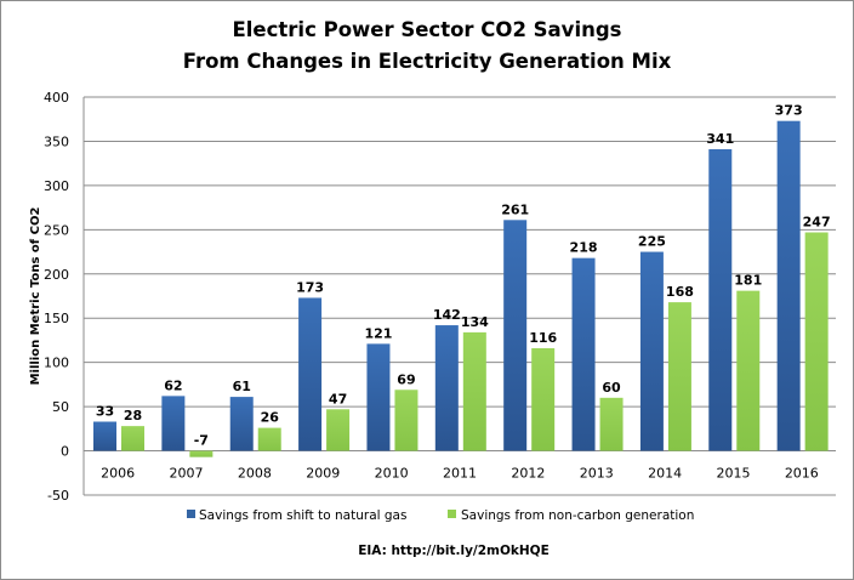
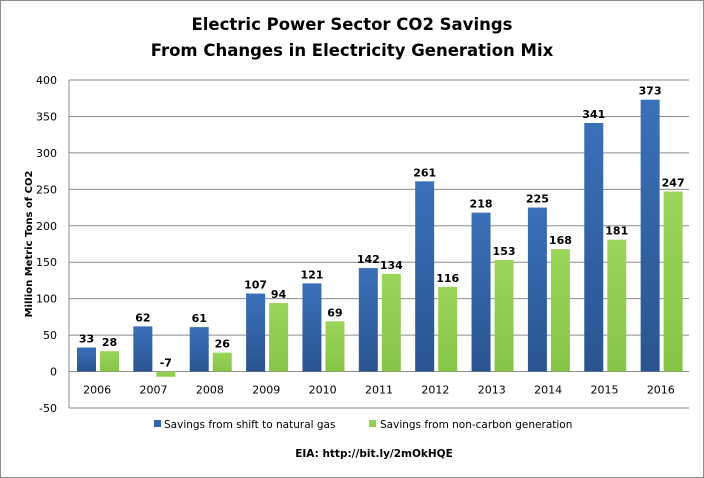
Savings from shift to natural gas/2009: 173 -> 107
Savings from non-carbon generation/2009: 47 -> 94
Savings from non-carbon generation/2013: 60 -> 153
